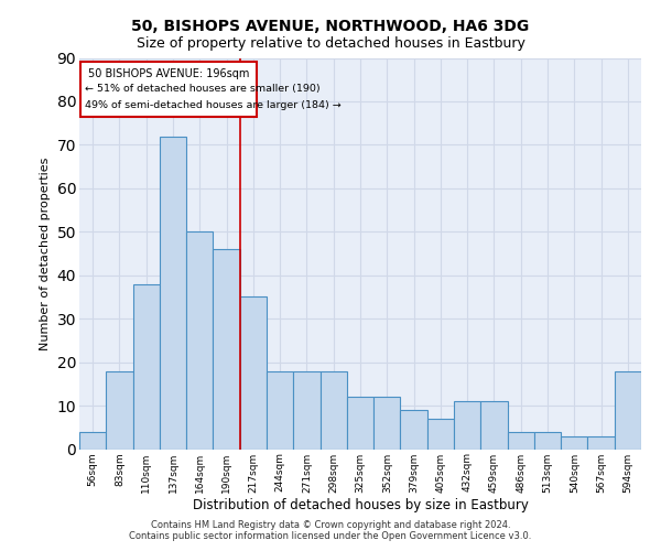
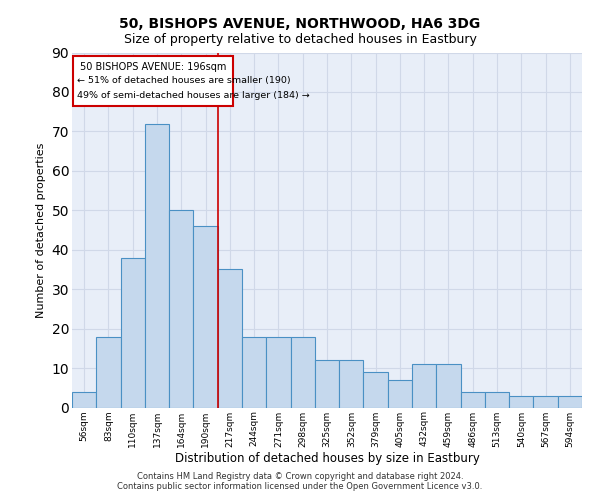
594sqm: 18 -> 3
